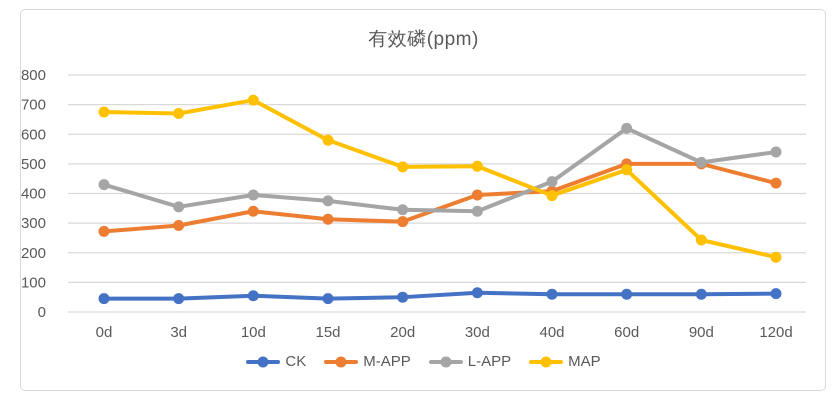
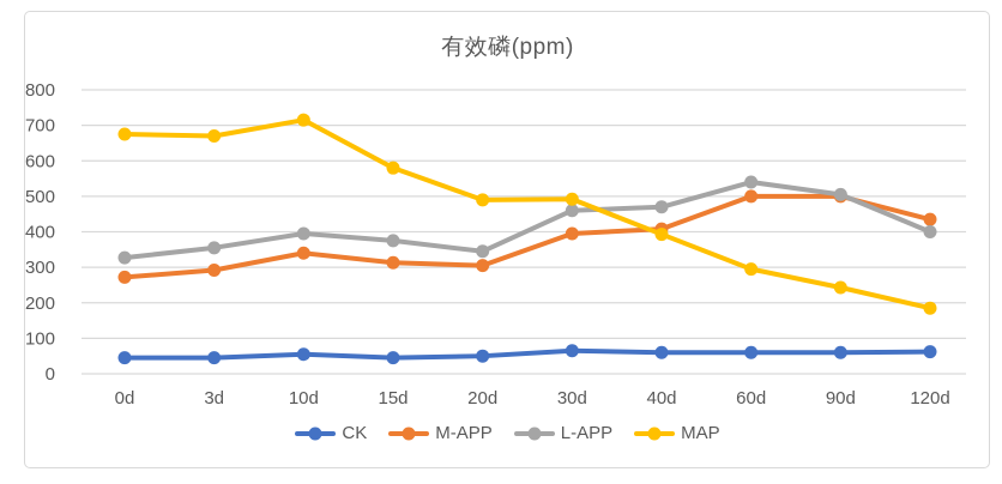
L-APP/0d: 430 -> 330
L-APP/30d: 340 -> 460
L-APP/40d: 440 -> 470
L-APP/60d: 620 -> 540
MAP/60d: 480 -> 300
L-APP/120d: 540 -> 400
